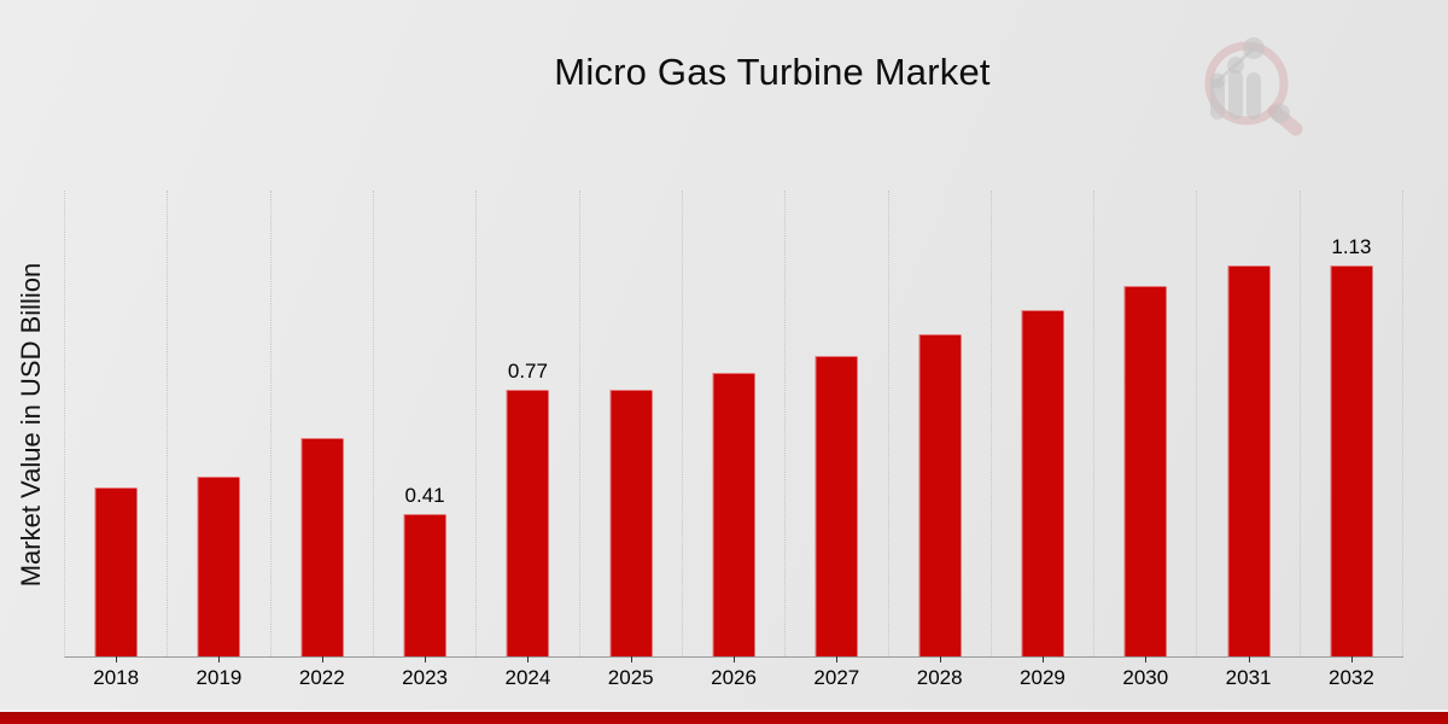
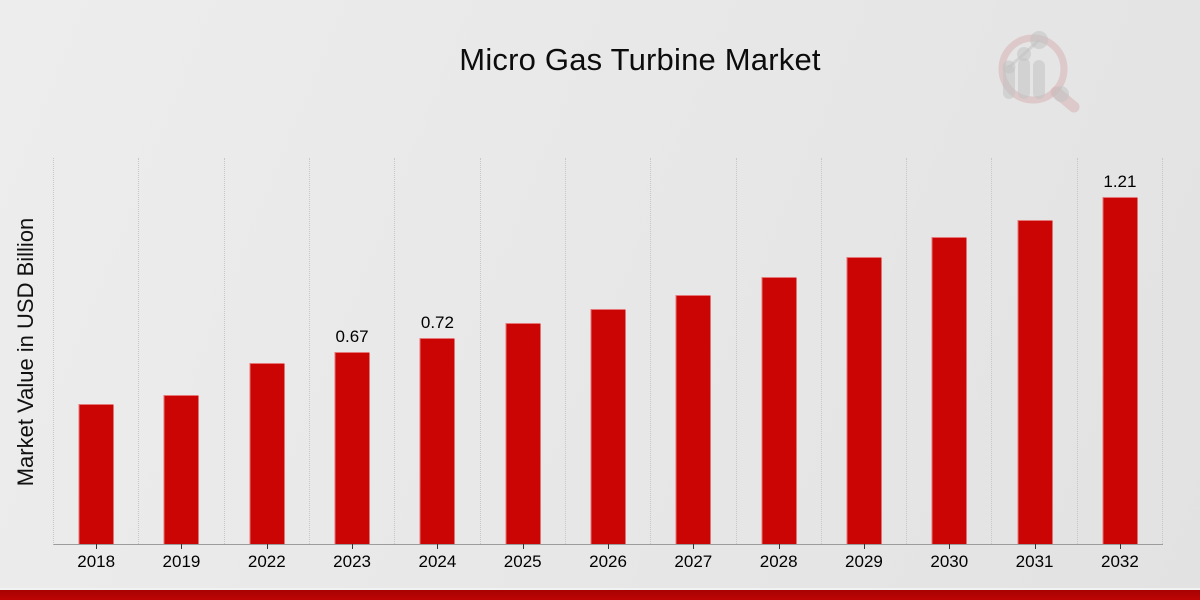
2023: 0.41 -> 0.67
2024: 0.77 -> 0.72
2032: 1.13 -> 1.21
